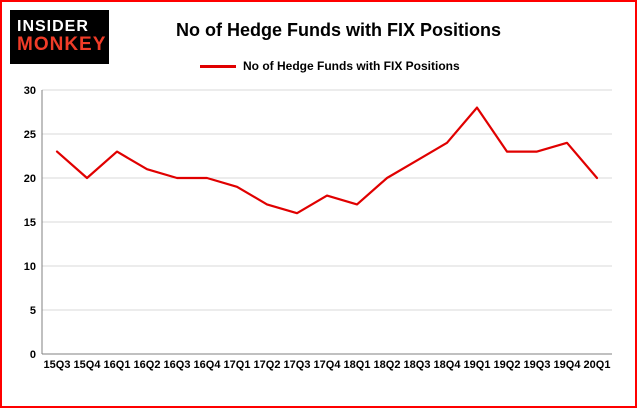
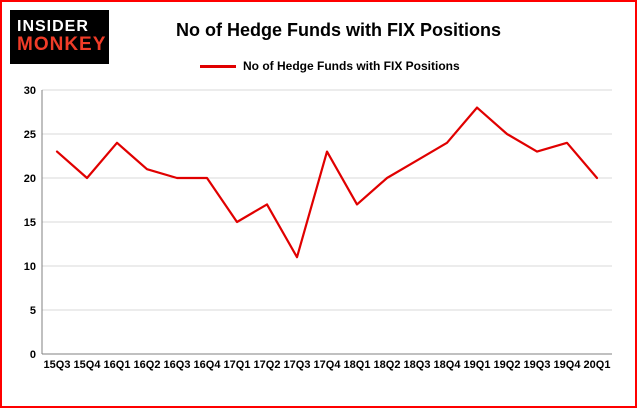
16Q1: 23 -> 24
17Q1: 19 -> 15
17Q3: 16 -> 11
17Q4: 18 -> 23
19Q2: 23 -> 25
